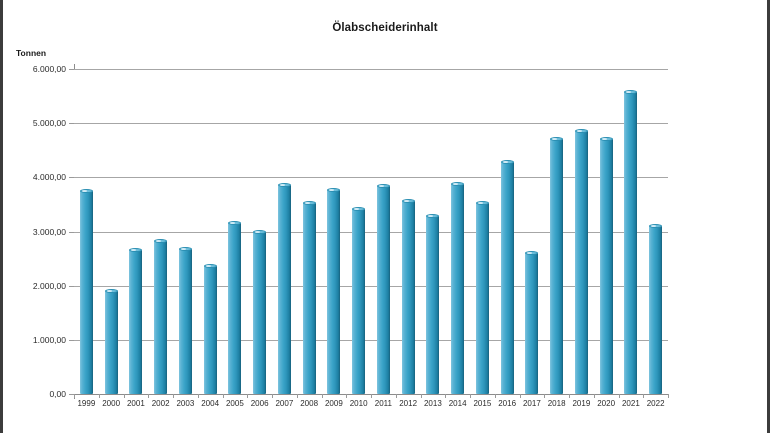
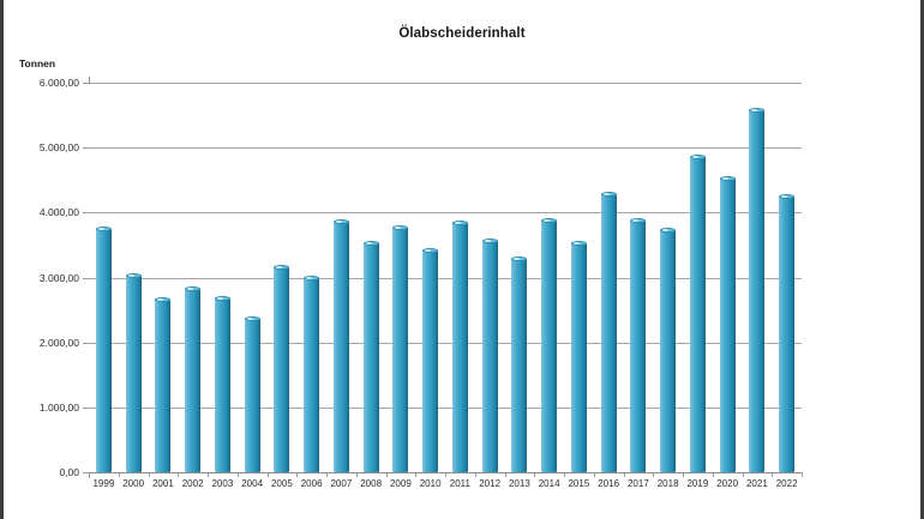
2000: 1900 -> 3000
2017: 2600 -> 3900
2018: 4700 -> 3700
2020: 4700 -> 4500
2022: 3100 -> 4200
